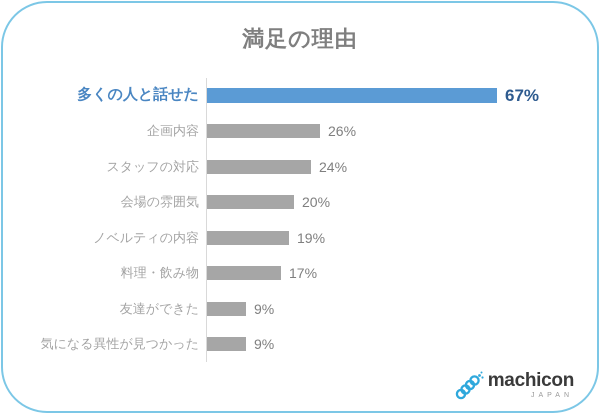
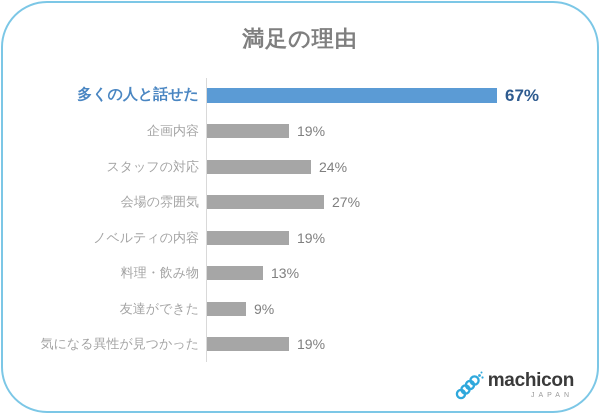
企画内容: 26% -> 19%
会場の雰囲気: 20% -> 27%
料理・飲み物: 17% -> 13%
気になる異性が見つかった: 9% -> 19%
